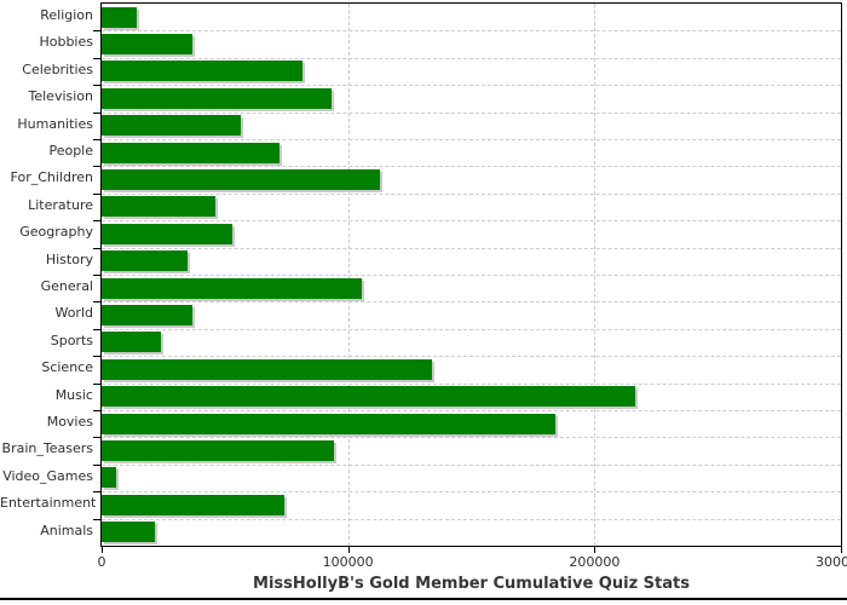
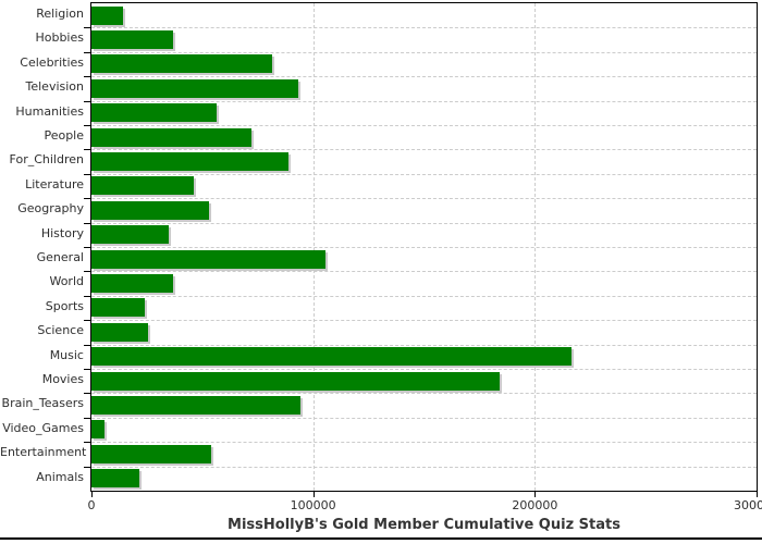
For_Children: 113000 -> 89000
Science: 134000 -> 26000
Entertainment: 74000 -> 54000
